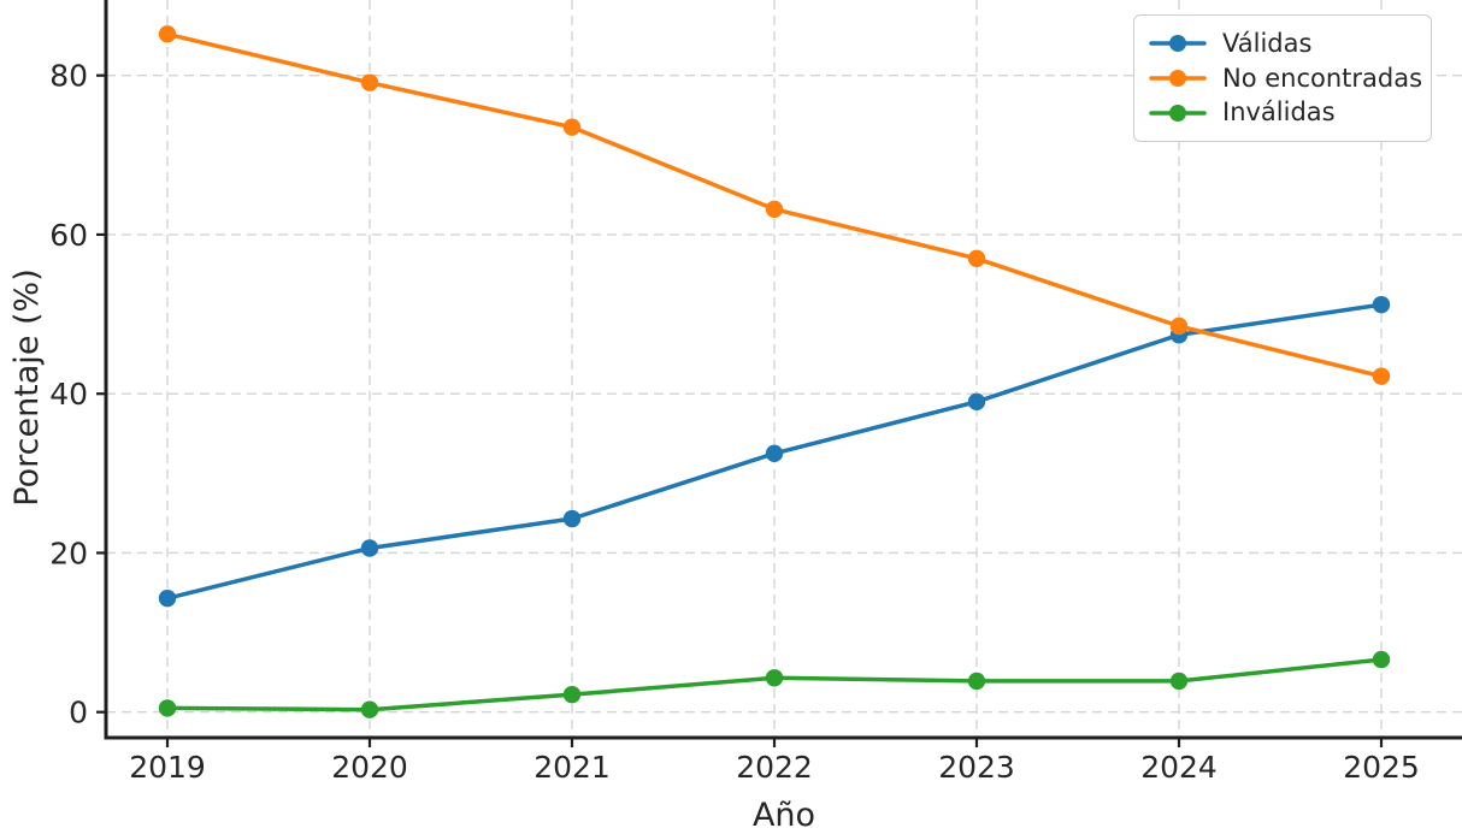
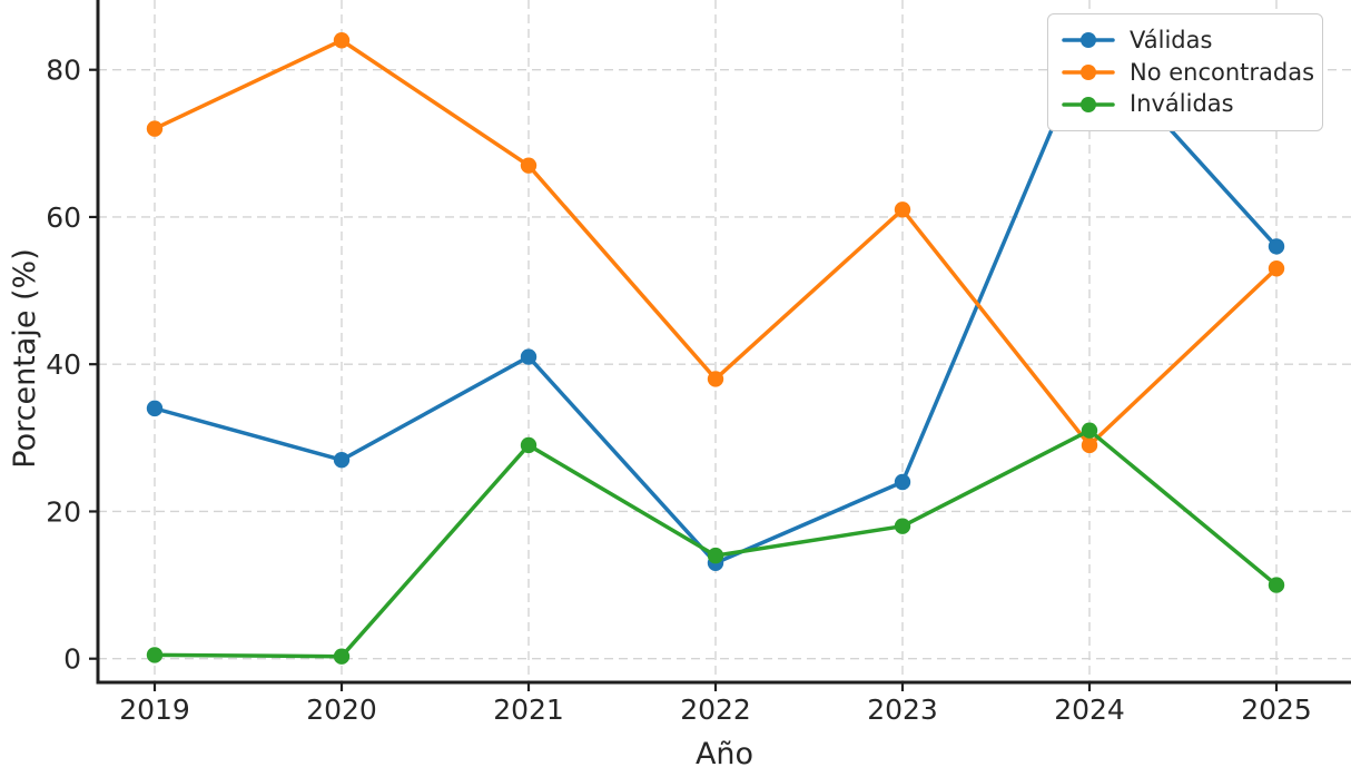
Válidas/2019: 14 -> 34
No encontradas/2019: 85 -> 72
Válidas/2020: 21 -> 27
No encontradas/2020: 79 -> 84
Válidas/2021: 24 -> 41
No encontradas/2021: 74 -> 67
Inválidas/2021: 2 -> 29
Válidas/2022: 32 -> 13
No encontradas/2022: 63 -> 38
Inválidas/2022: 4 -> 14
Válidas/2023: 39 -> 24
No encontradas/2023: 57 -> 61
Inválidas/2023: 4 -> 18
Válidas/2024: 47 -> 84
No encontradas/2024: 48 -> 29
Inválidas/2024: 4 -> 31
Válidas/2025: 51 -> 56
No encontradas/2025: 42 -> 53
Inválidas/2025: 7 -> 10
